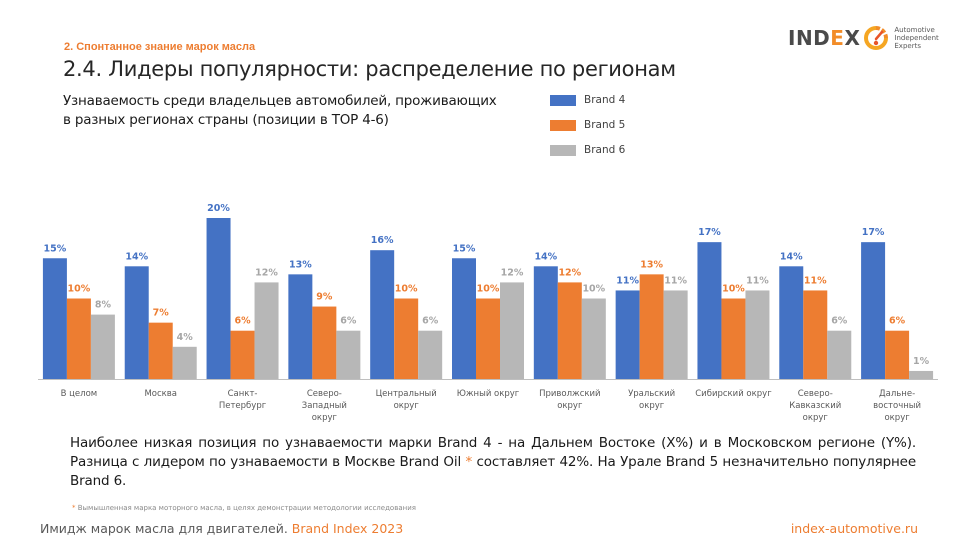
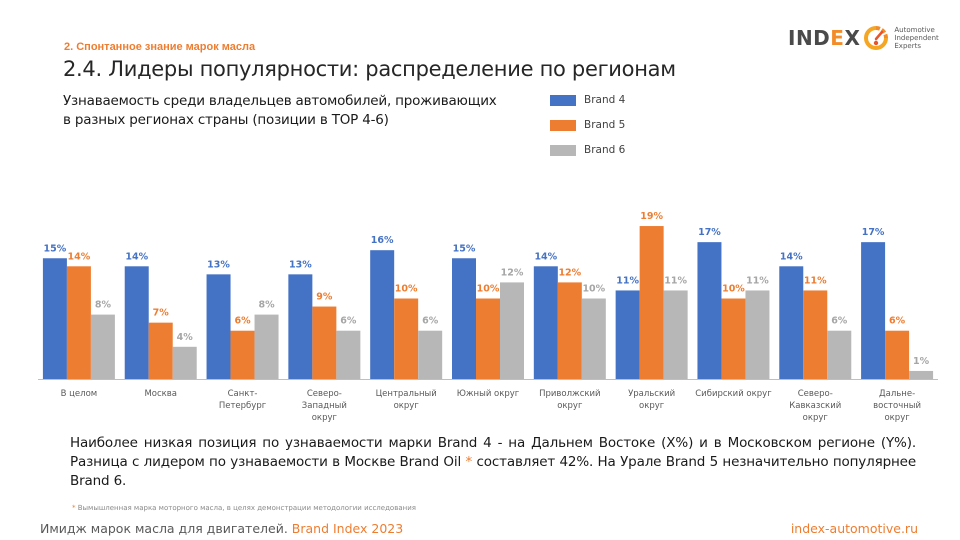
Brand 5/В целом: 10% -> 14%
Brand 4/Санкт-Петербург: 20% -> 13%
Brand 6/Санкт-Петербург: 12% -> 8%
Brand 5/Уральский округ: 13% -> 19%
